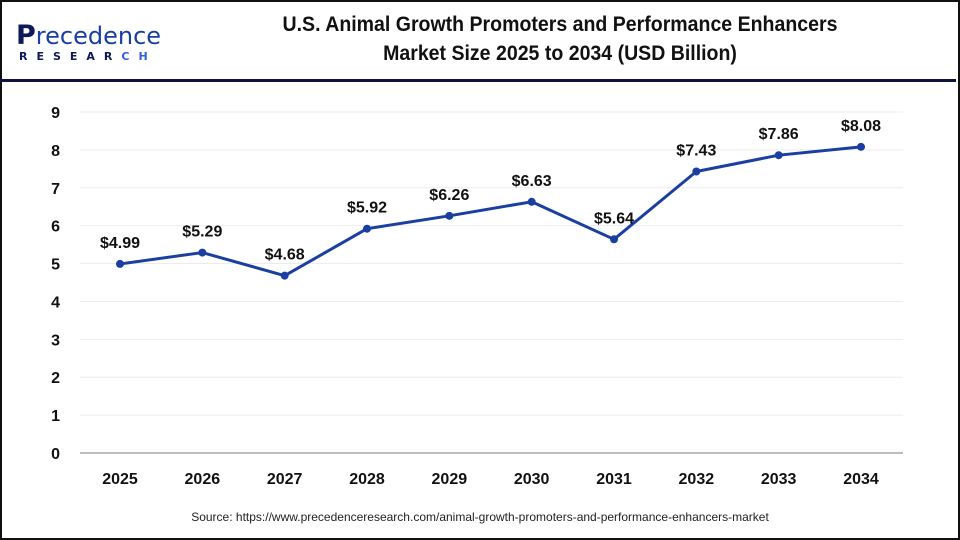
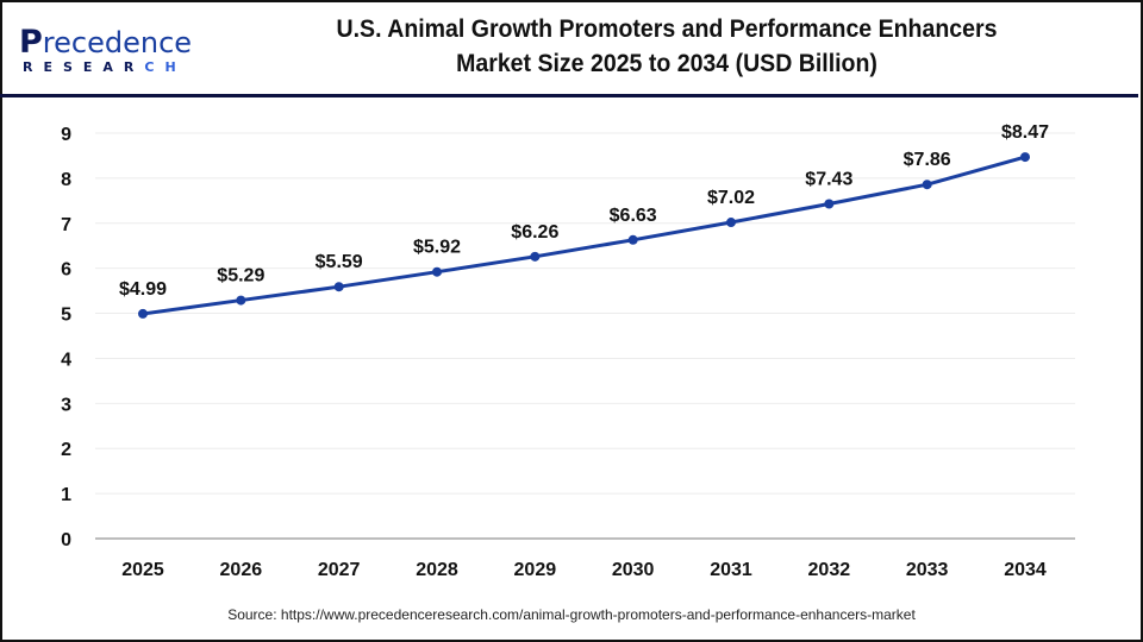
2027: $4.68 -> $5.59
2031: $5.64 -> $7.02
2034: $8.08 -> $8.47
